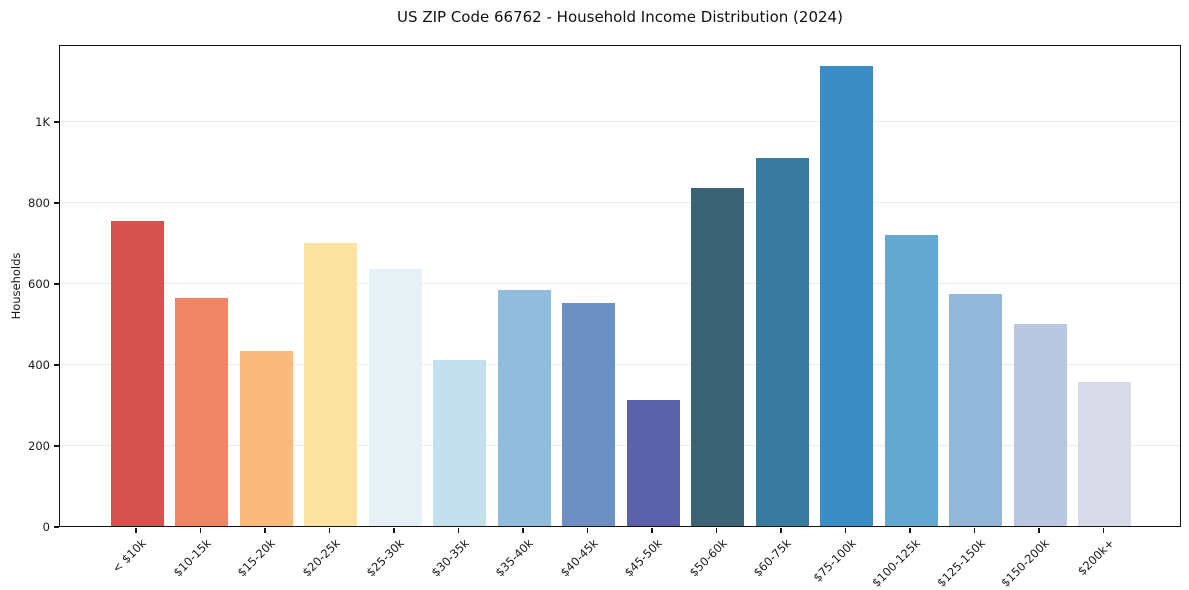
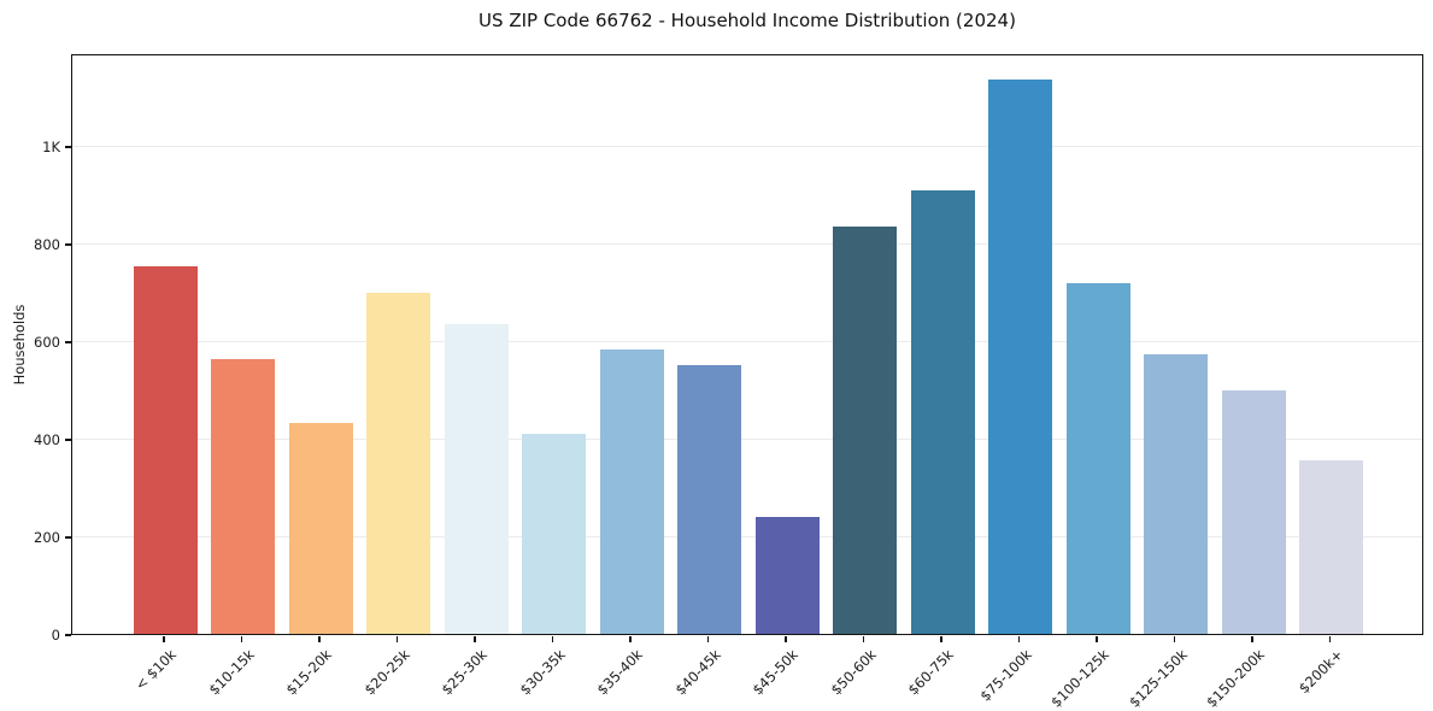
$45-50k: 310 -> 240
